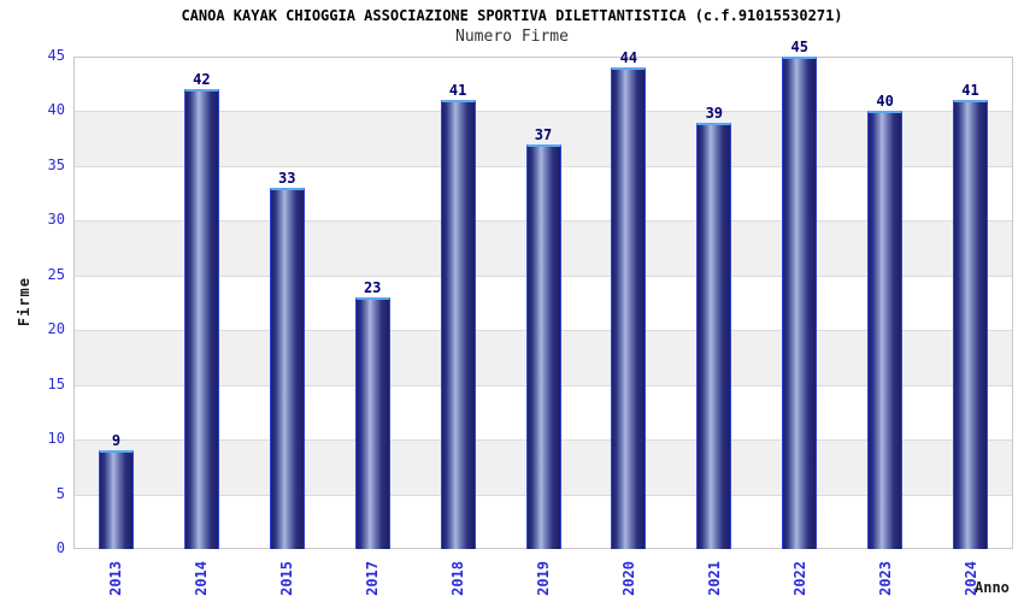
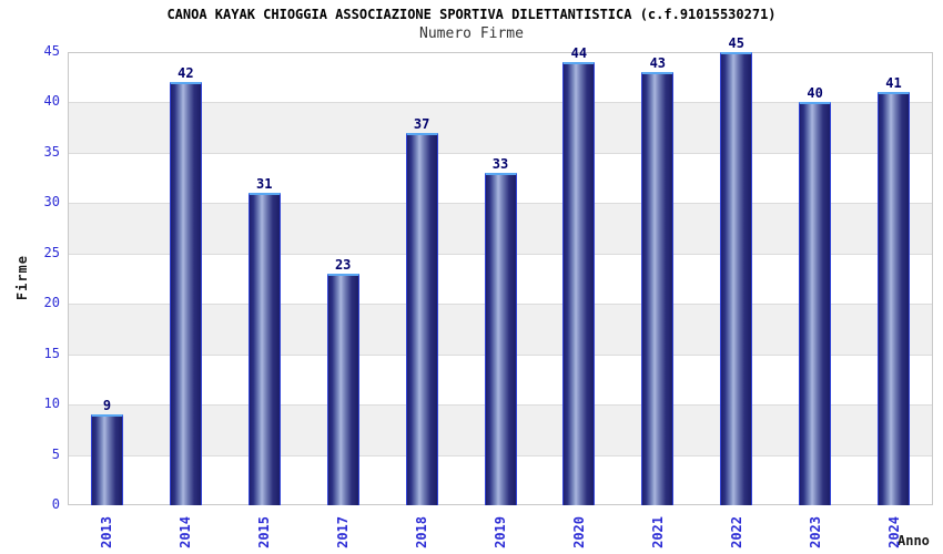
2015: 33 -> 31
2018: 41 -> 37
2019: 37 -> 33
2021: 39 -> 43
